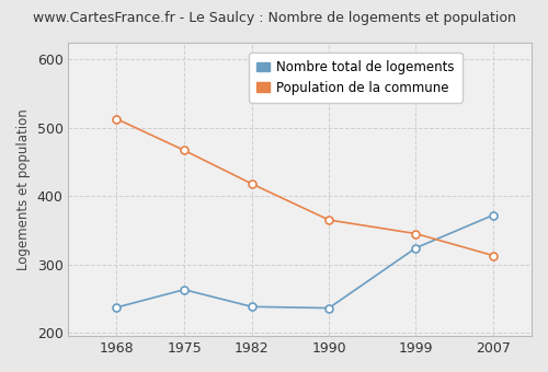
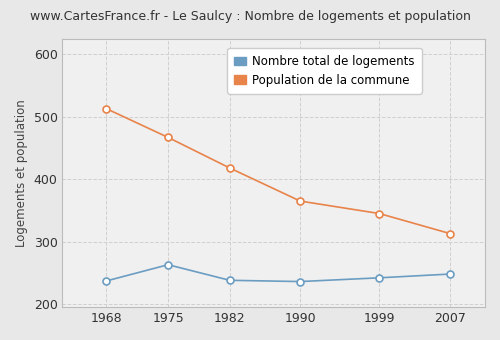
Nombre total de logements/1999: 324 -> 242
Nombre total de logements/2007: 372 -> 248
